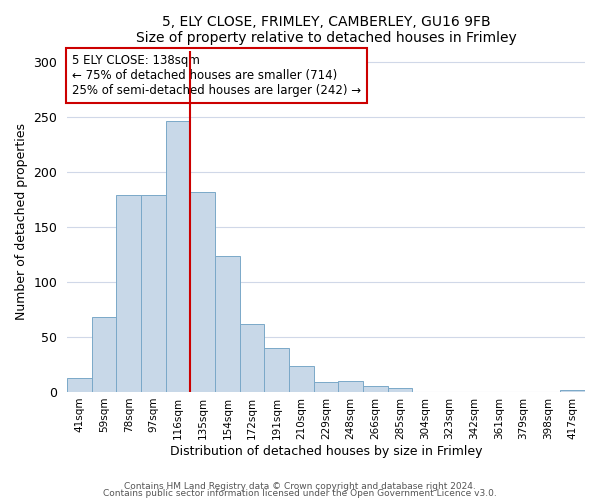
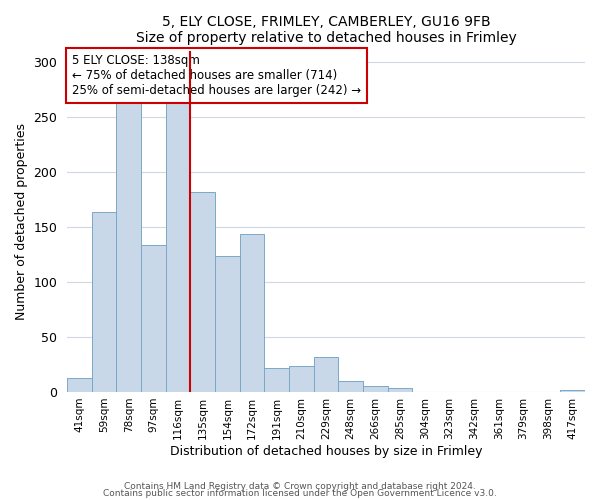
59sqm: 68 -> 163
78sqm: 179 -> 264
97sqm: 179 -> 133
116sqm: 246 -> 262
172sqm: 62 -> 143
191sqm: 40 -> 22
229sqm: 9 -> 32
